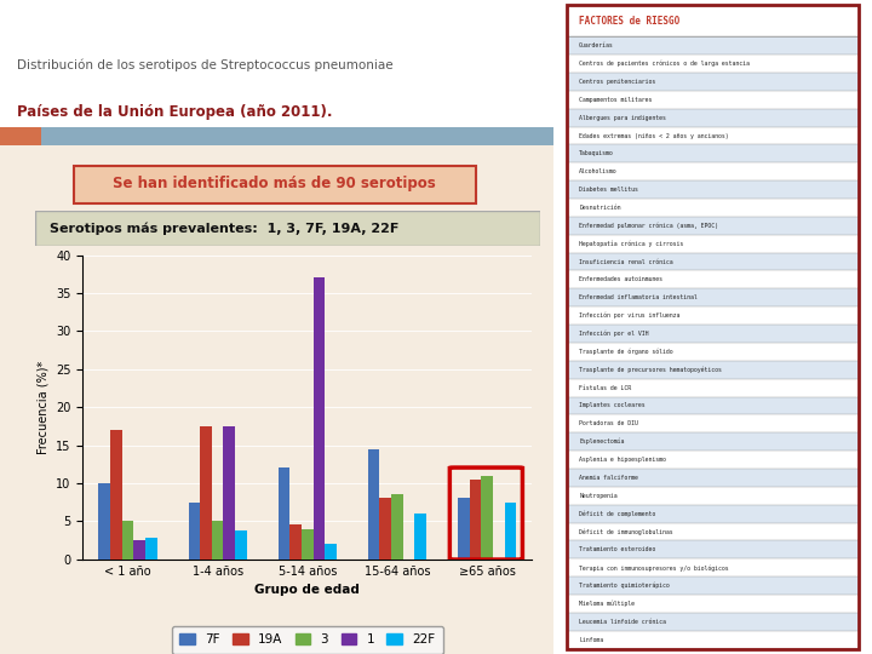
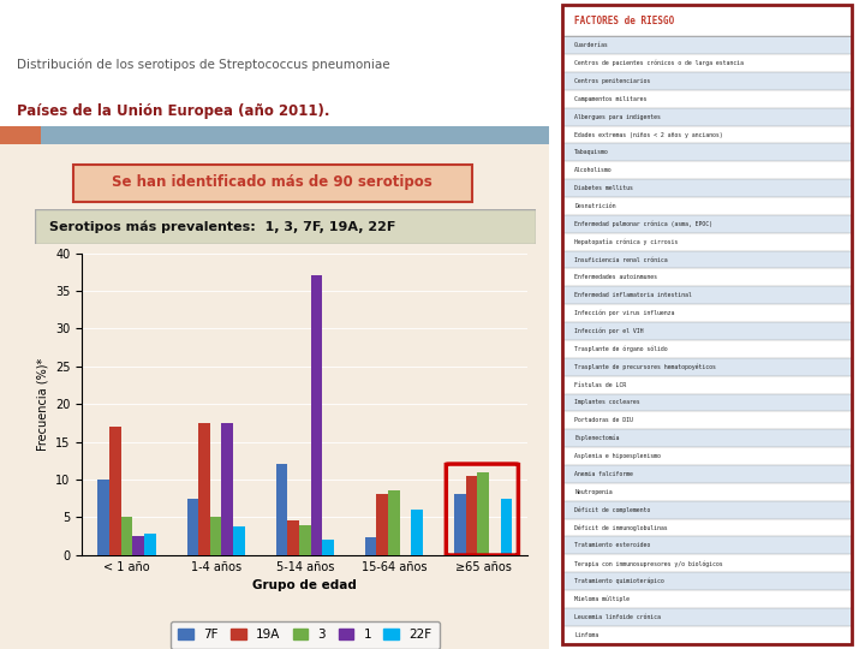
7F/15-64 años: 14.5 -> 2.4
